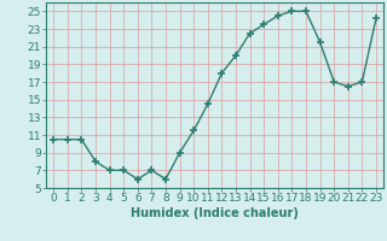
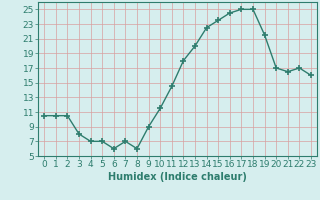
23: 24.2 -> 16.0
